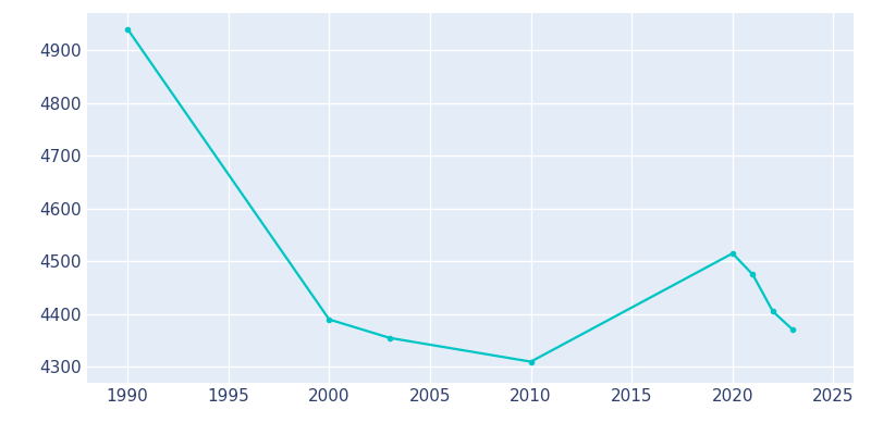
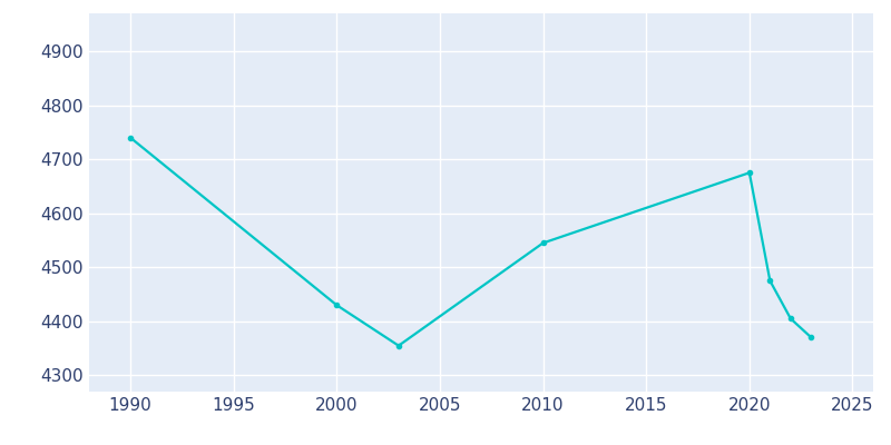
1990: 4940 -> 4740
2000: 4390 -> 4430
2010: 4310 -> 4545
2020: 4515 -> 4675
